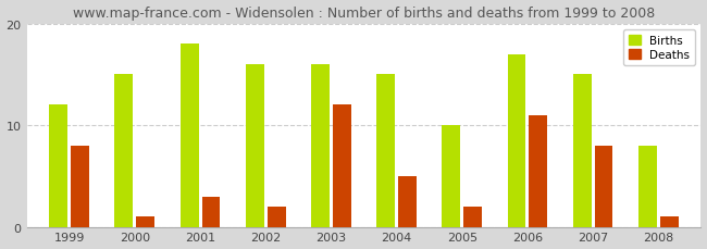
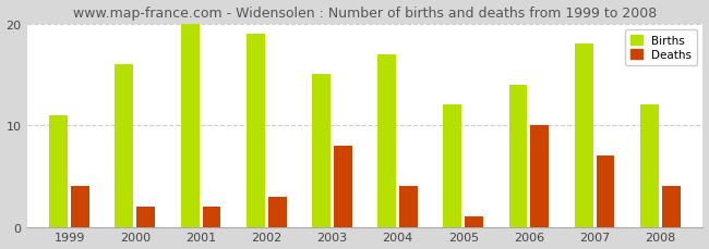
Births/1999: 12 -> 11
Deaths/1999: 8 -> 4
Births/2000: 15 -> 16
Deaths/2000: 1 -> 2
Births/2001: 18 -> 20
Deaths/2001: 3 -> 2
Births/2002: 16 -> 19
Deaths/2002: 2 -> 3
Births/2003: 16 -> 15
Deaths/2003: 12 -> 8
Births/2004: 15 -> 17
Deaths/2004: 5 -> 4
Births/2005: 10 -> 12
Deaths/2005: 2 -> 1
Births/2006: 17 -> 14
Deaths/2006: 11 -> 10
Births/2007: 15 -> 18
Deaths/2007: 8 -> 7
Births/2008: 8 -> 12
Deaths/2008: 1 -> 4
